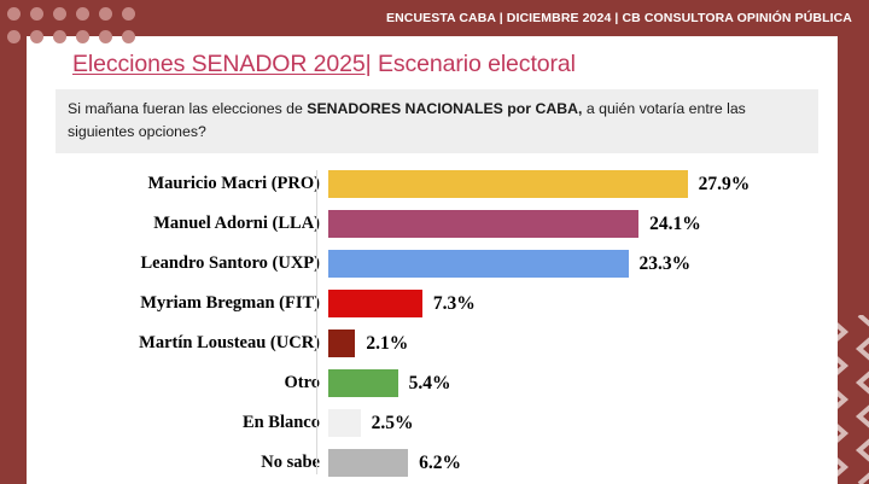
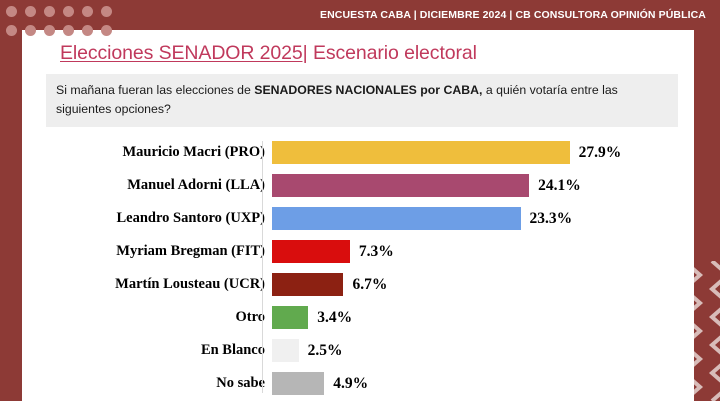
Martín Lousteau (UCR): 2.1% -> 6.7%
Otro: 5.4% -> 3.4%
No sabe: 6.2% -> 4.9%
